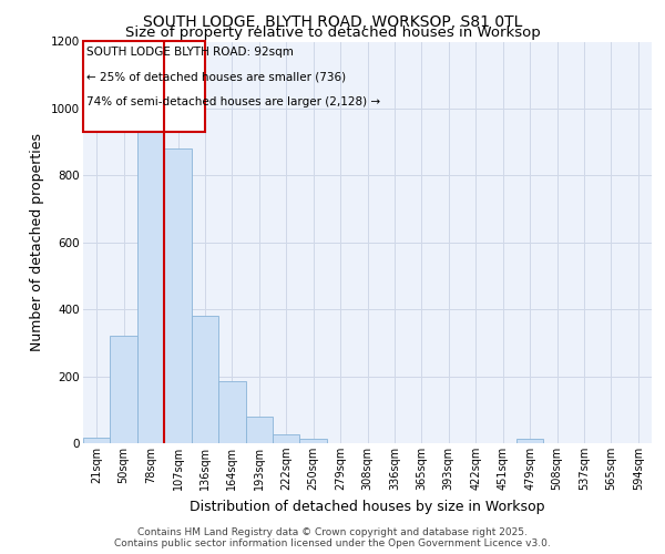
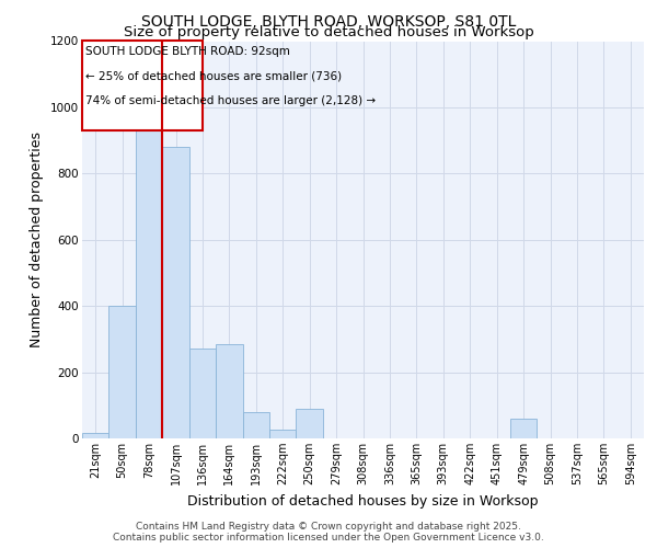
50sqm: 320 -> 400
136sqm: 380 -> 270
164sqm: 185 -> 285
250sqm: 12 -> 90
479sqm: 12 -> 60
